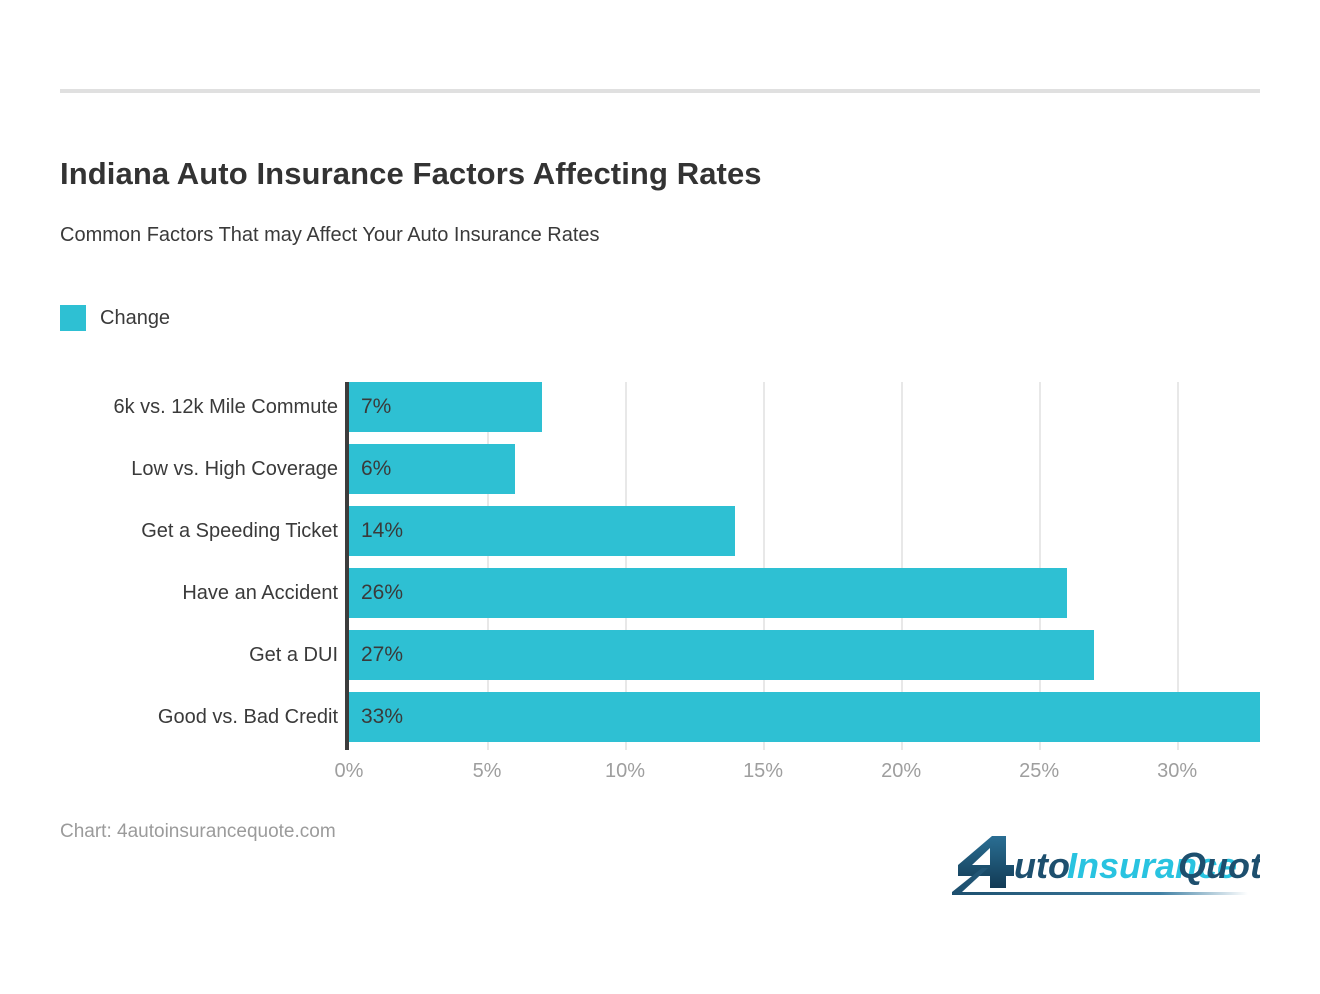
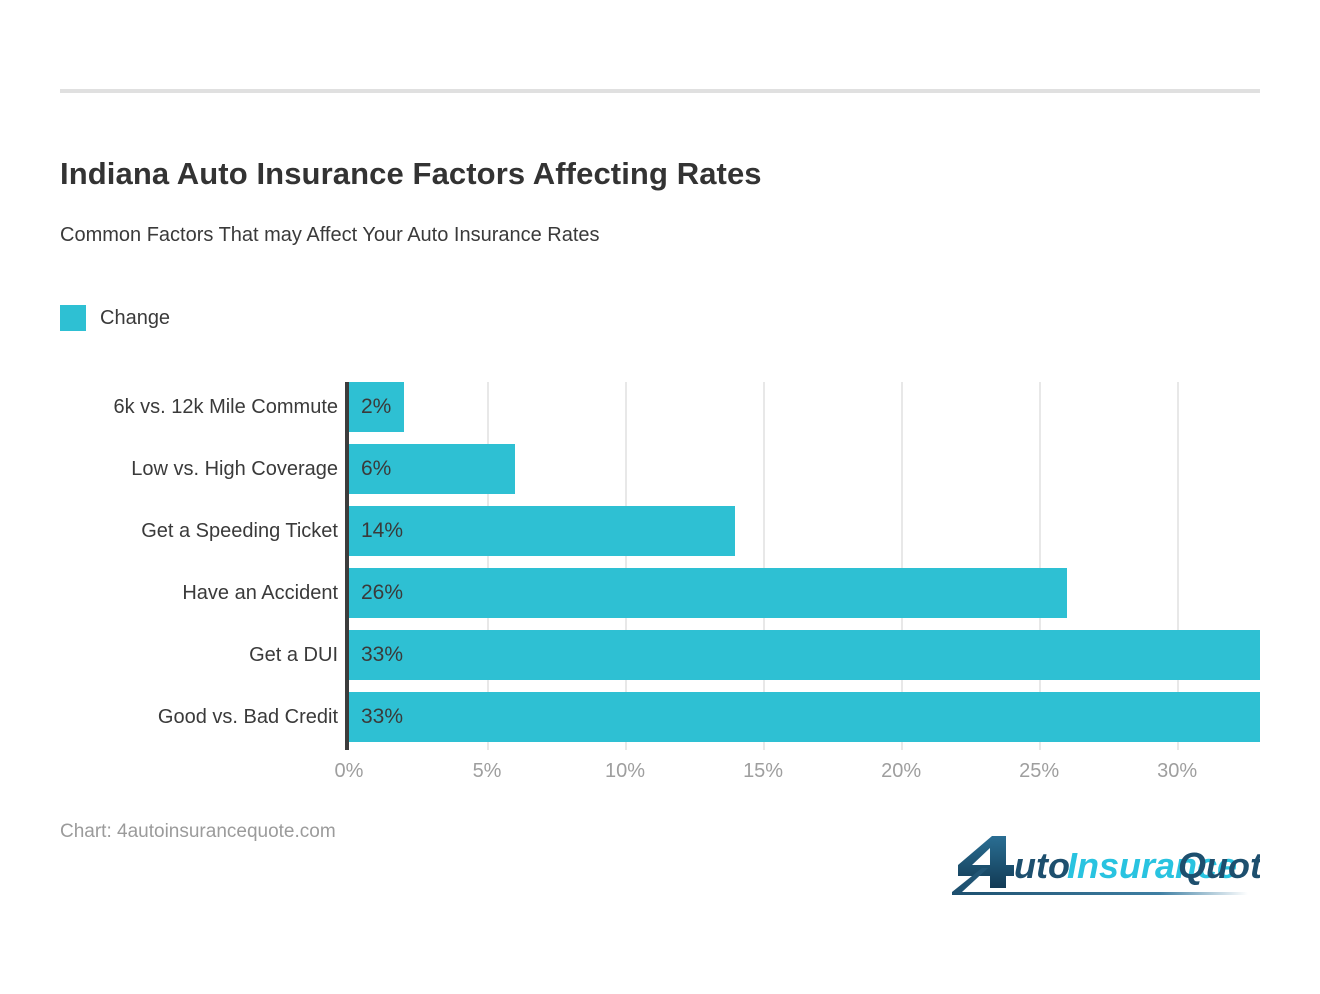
6k vs. 12k Mile Commute: 7% -> 2%
Get a DUI: 27% -> 33%
